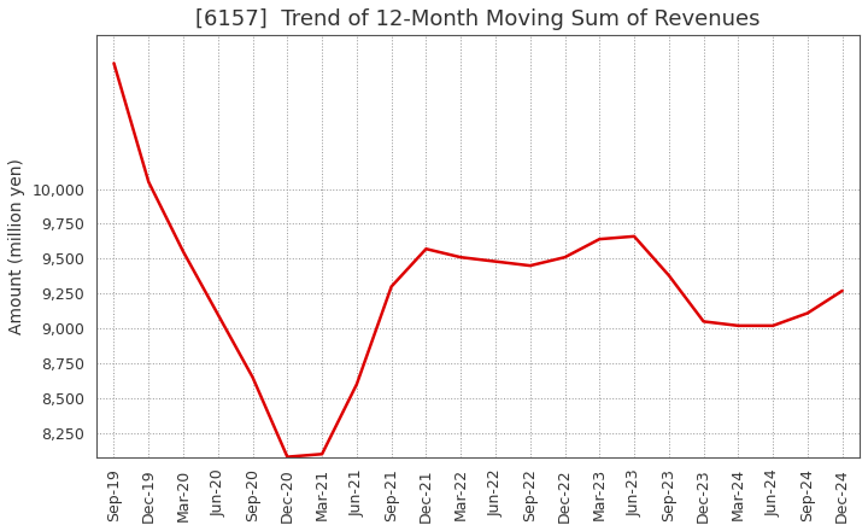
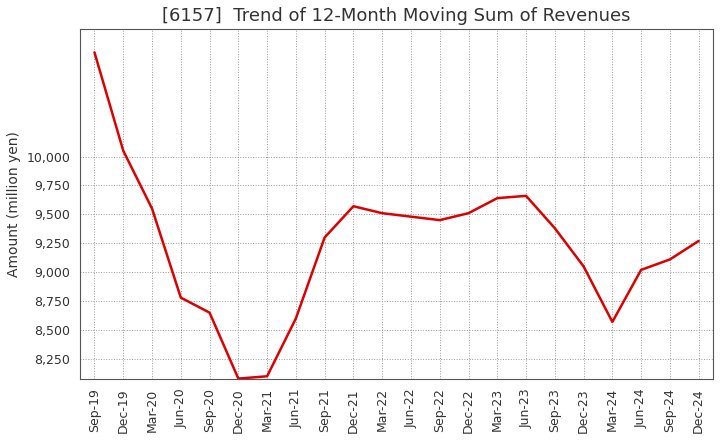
Jun-20: 9,100 -> 8,780
Mar-24: 9,020 -> 8,570
